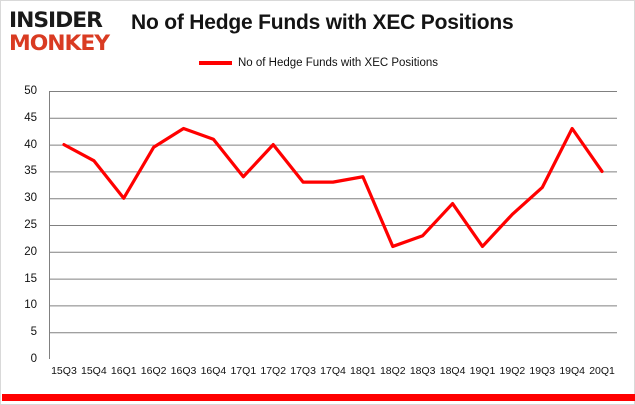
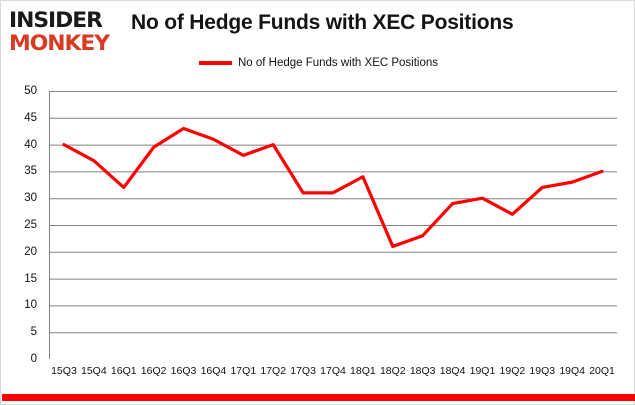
16Q1: 30 -> 32
17Q1: 34 -> 38
17Q3: 33 -> 31
17Q4: 33 -> 31
19Q1: 21 -> 30
19Q4: 43 -> 33
